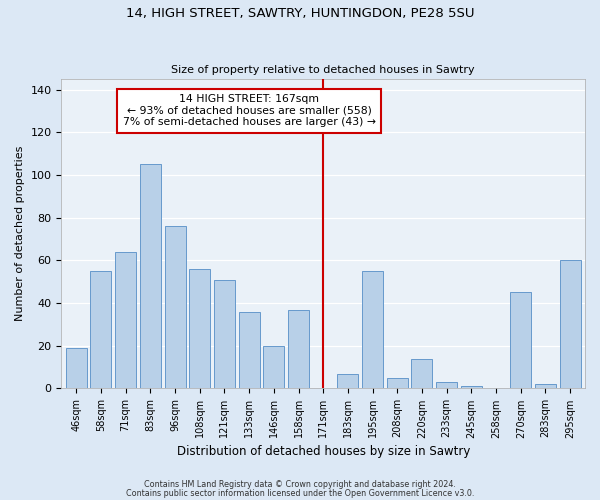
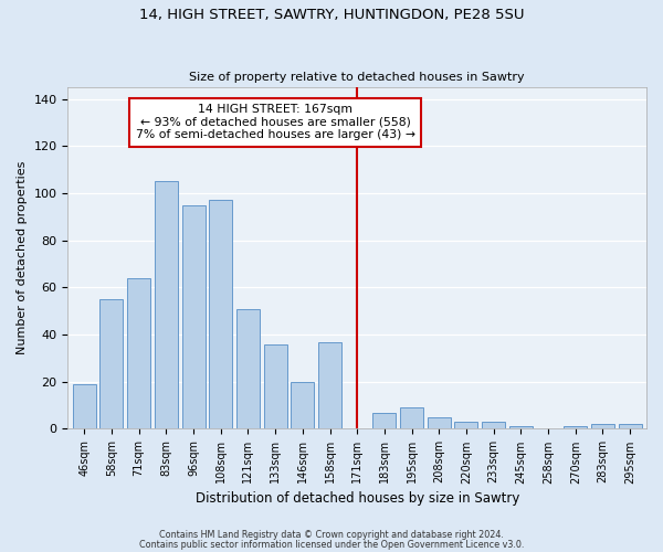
96sqm: 76 -> 95
108sqm: 56 -> 97
195sqm: 55 -> 9
220sqm: 14 -> 3
270sqm: 45 -> 1
295sqm: 60 -> 2
